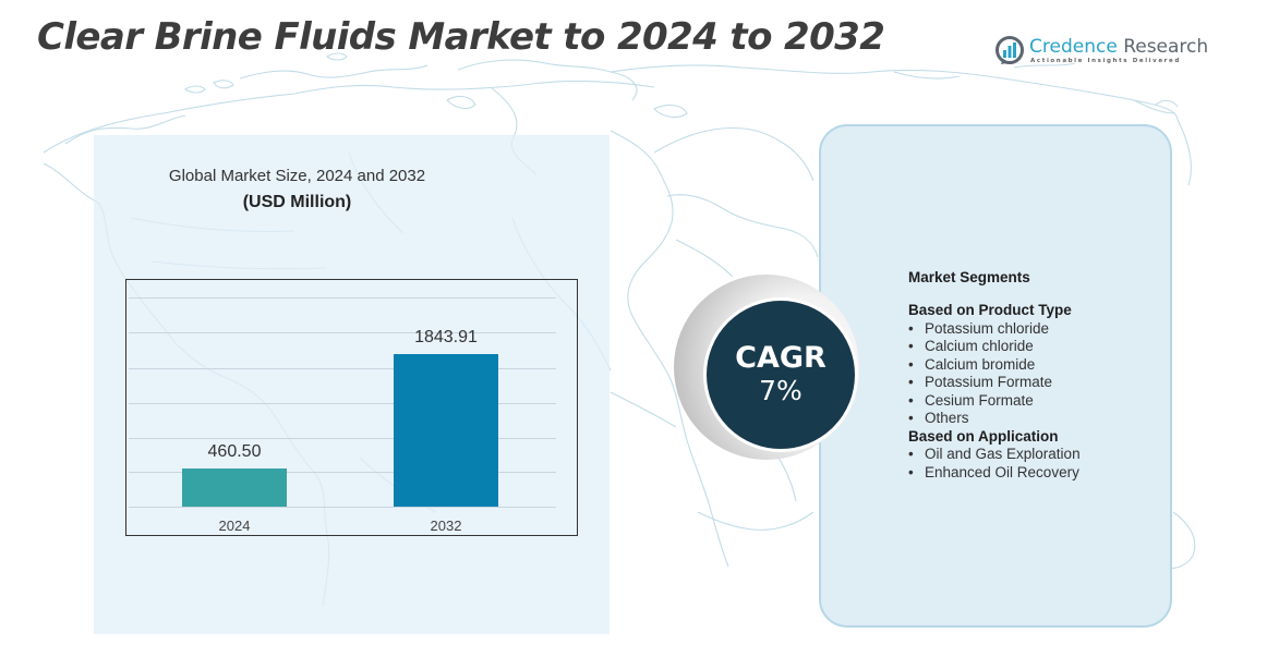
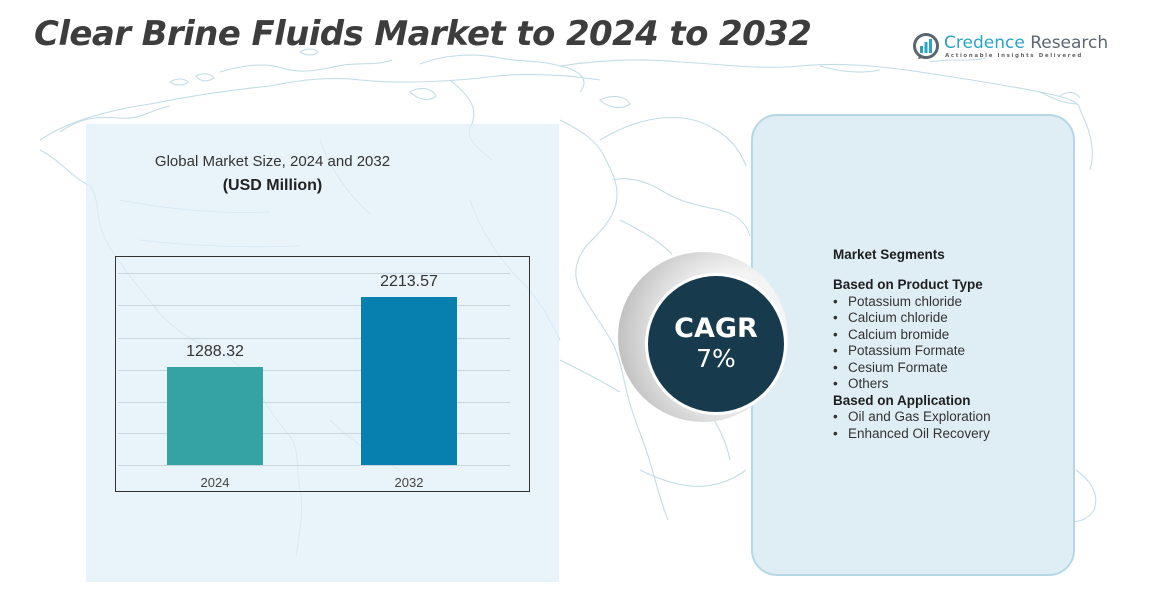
2024: 460.50 -> 1288.32
2032: 1843.91 -> 2213.57
